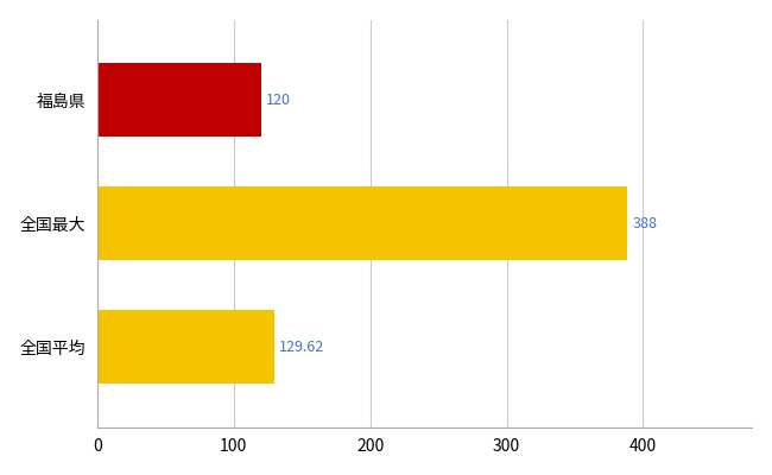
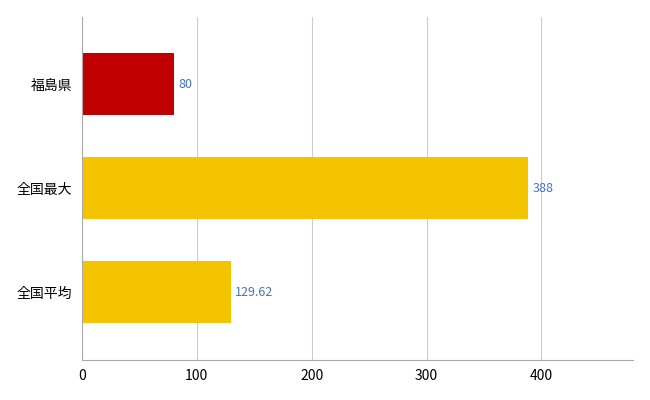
福島県: 120 -> 80
